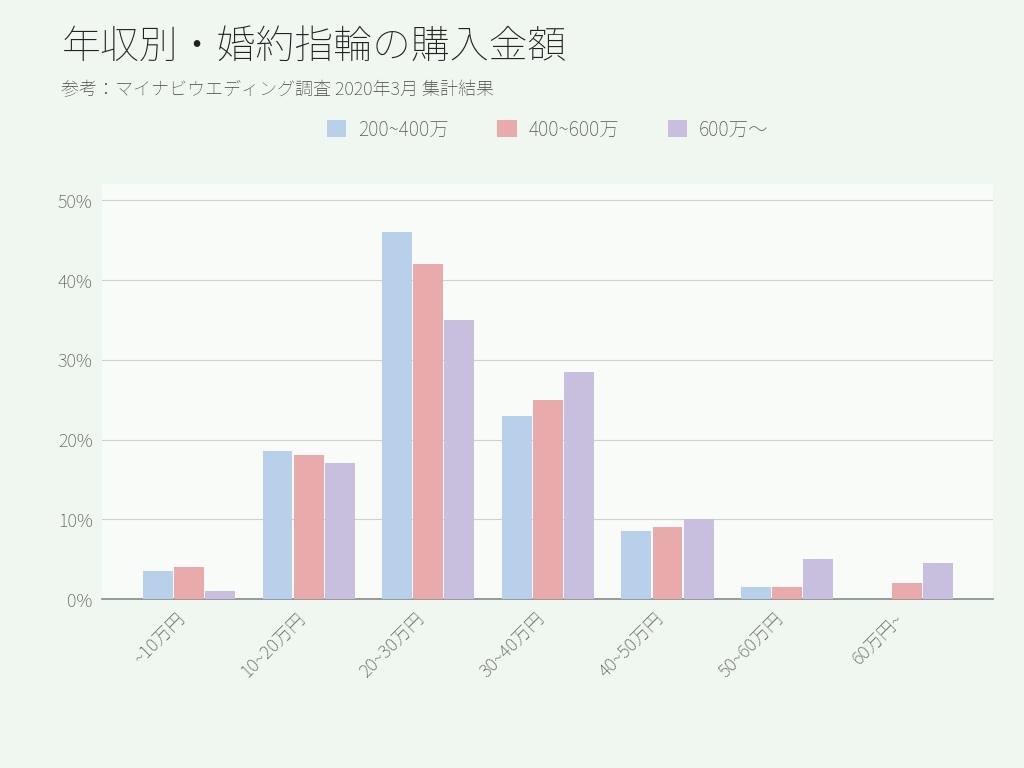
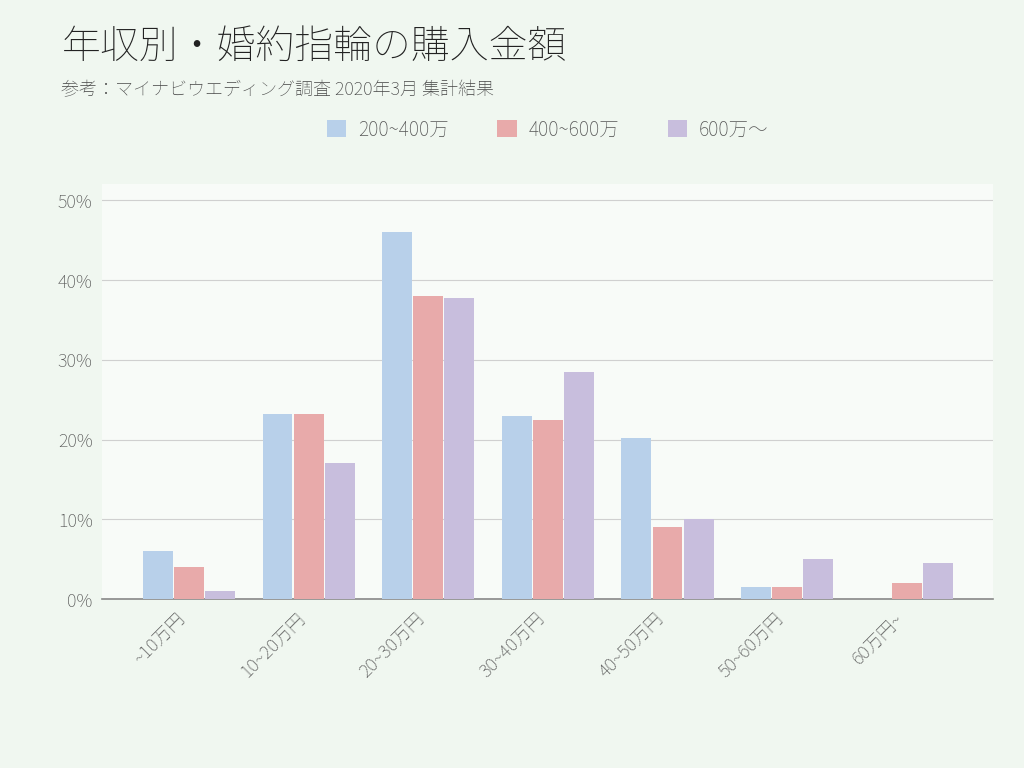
200~400万/~10万円: 3.5% -> 6.0%
200~400万/10~20万円: 18.5% -> 23.2%
400~600万/10~20万円: 18.0% -> 23.2%
400~600万/20~30万円: 42.0% -> 38.0%
600万～/20~30万円: 35.0% -> 37.8%
400~600万/30~40万円: 25.0% -> 22.4%
200~400万/40~50万円: 8.5% -> 20.2%
